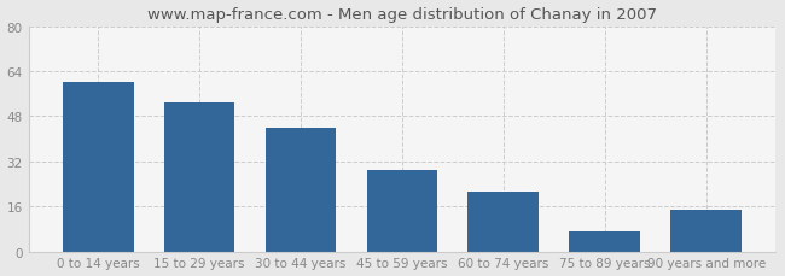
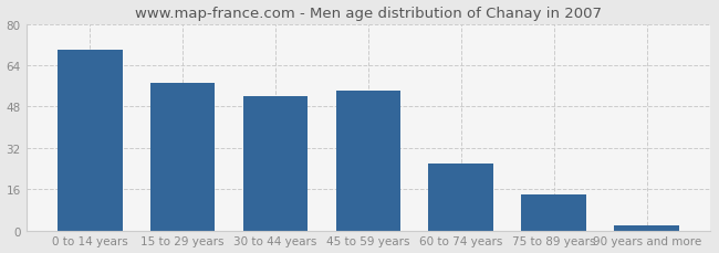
0 to 14 years: 60 -> 70
15 to 29 years: 53 -> 57
30 to 44 years: 44 -> 52
45 to 59 years: 29 -> 54
60 to 74 years: 21 -> 26
75 to 89 years: 7 -> 14
90 years and more: 15 -> 2
